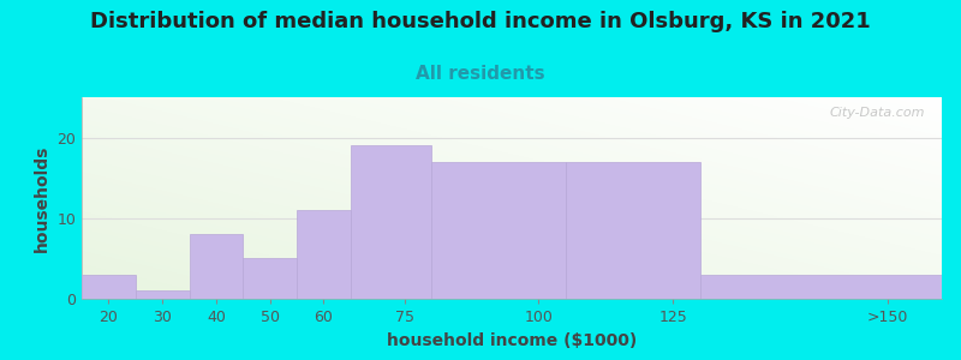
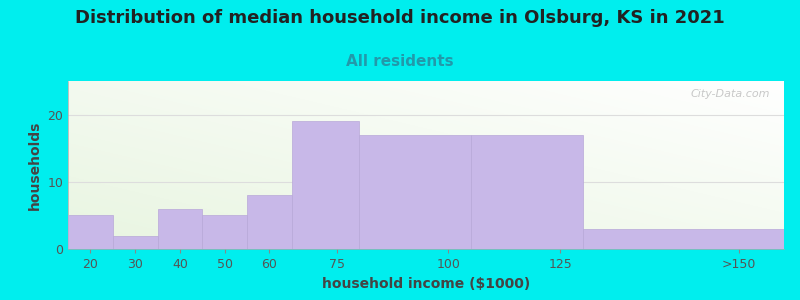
20: 3 -> 5
30: 1 -> 2
40: 8 -> 6
60: 11 -> 8
